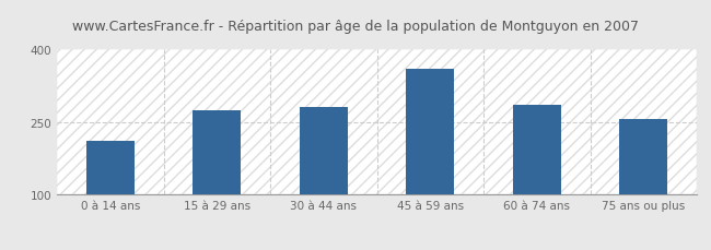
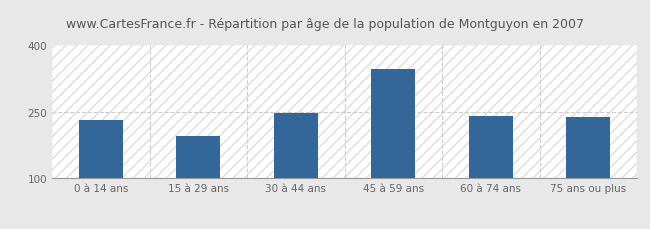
0 à 14 ans: 210 -> 232
15 à 29 ans: 275 -> 195
30 à 44 ans: 280 -> 248
45 à 59 ans: 360 -> 345
60 à 74 ans: 285 -> 240
75 ans ou plus: 255 -> 237
